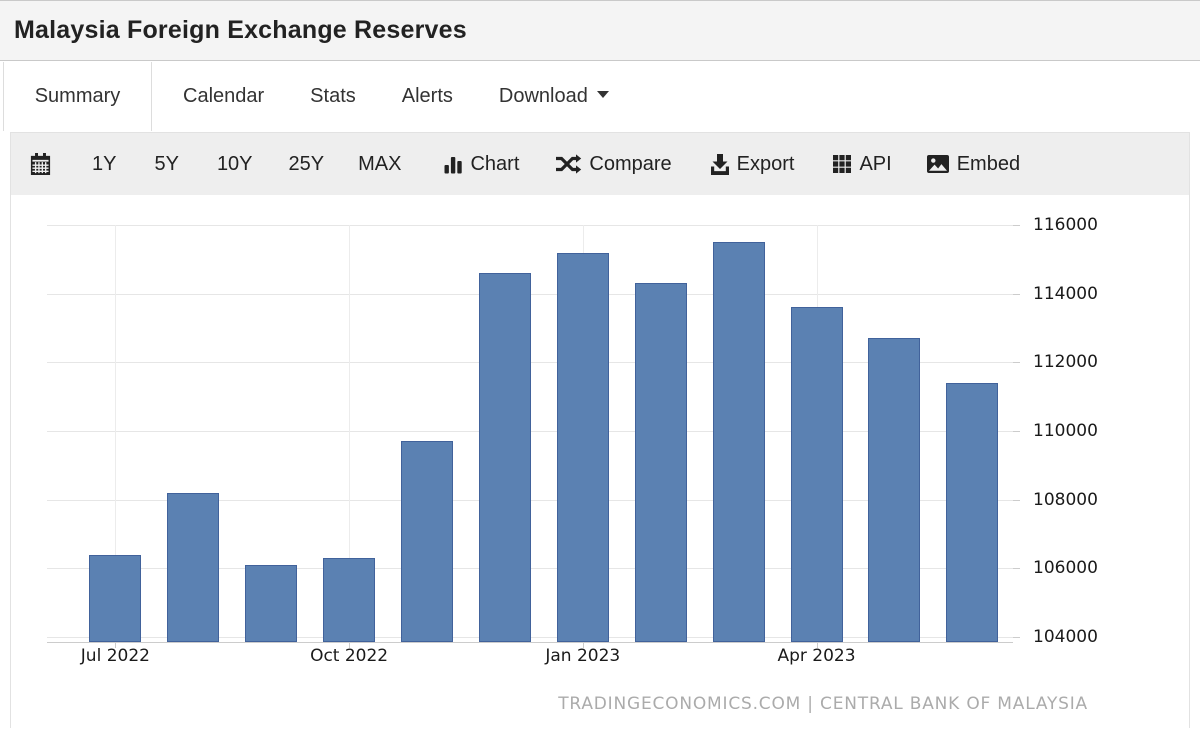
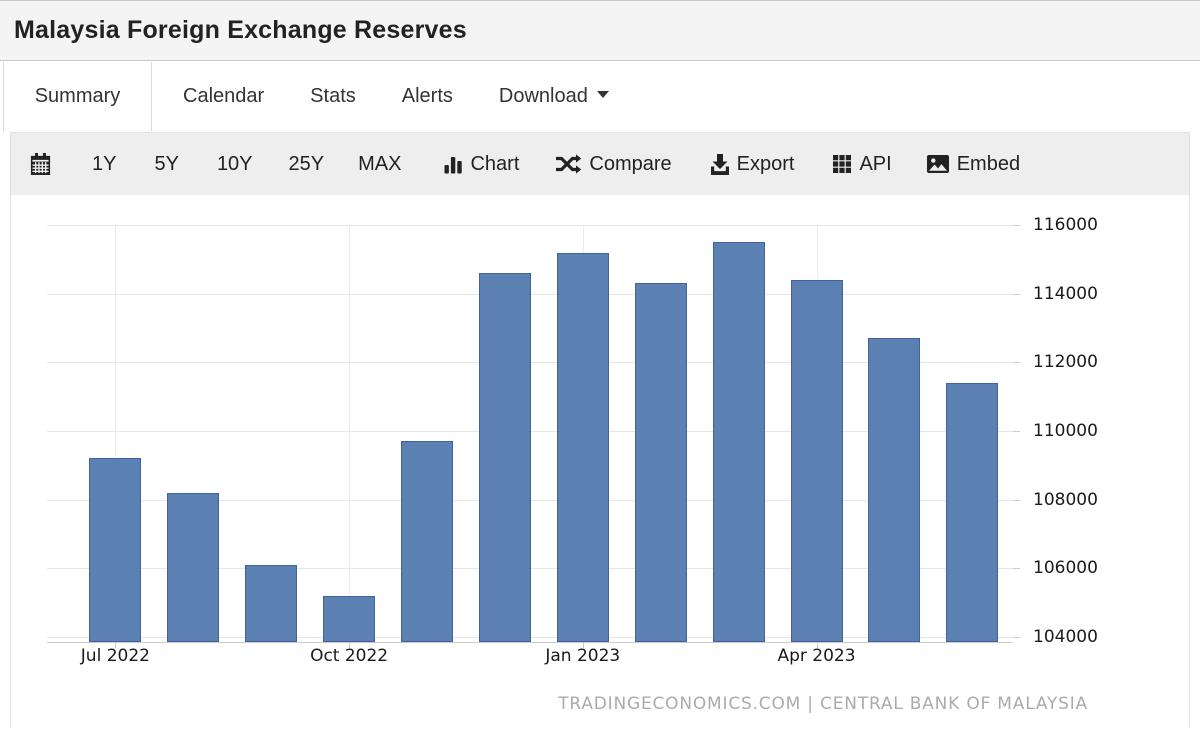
Jul 2022: 106400 -> 109200
Oct 2022: 106300 -> 105200
Apr 2023: 113600 -> 114400
